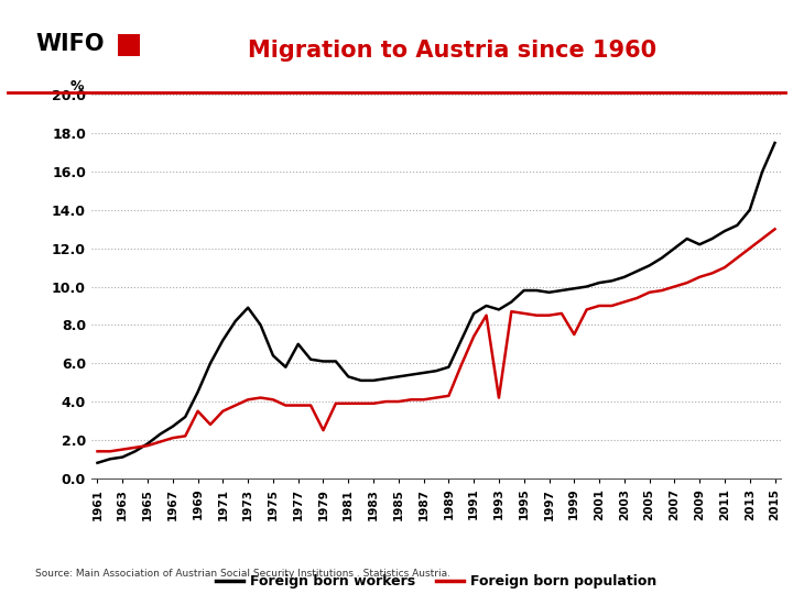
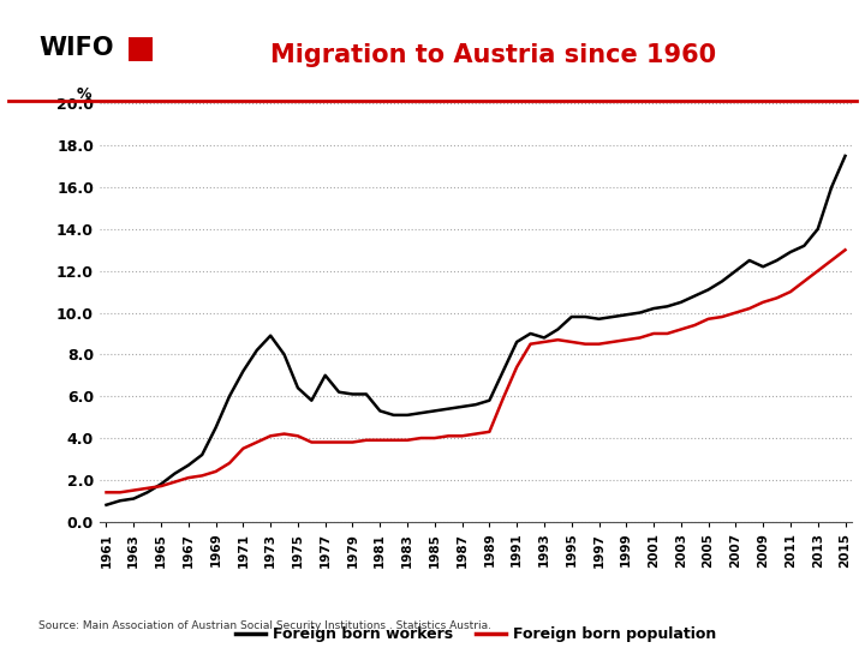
Foreign born population/1969: 3.5 -> 2.4
Foreign born population/1979: 2.5 -> 3.8
Foreign born population/1993: 4.2 -> 8.6
Foreign born population/1999: 7.5 -> 8.7
